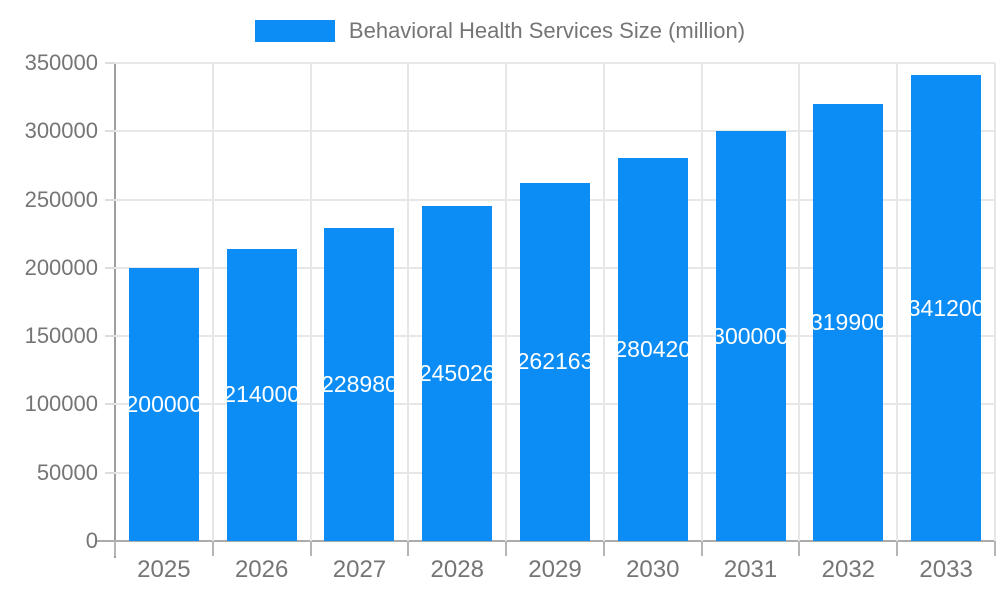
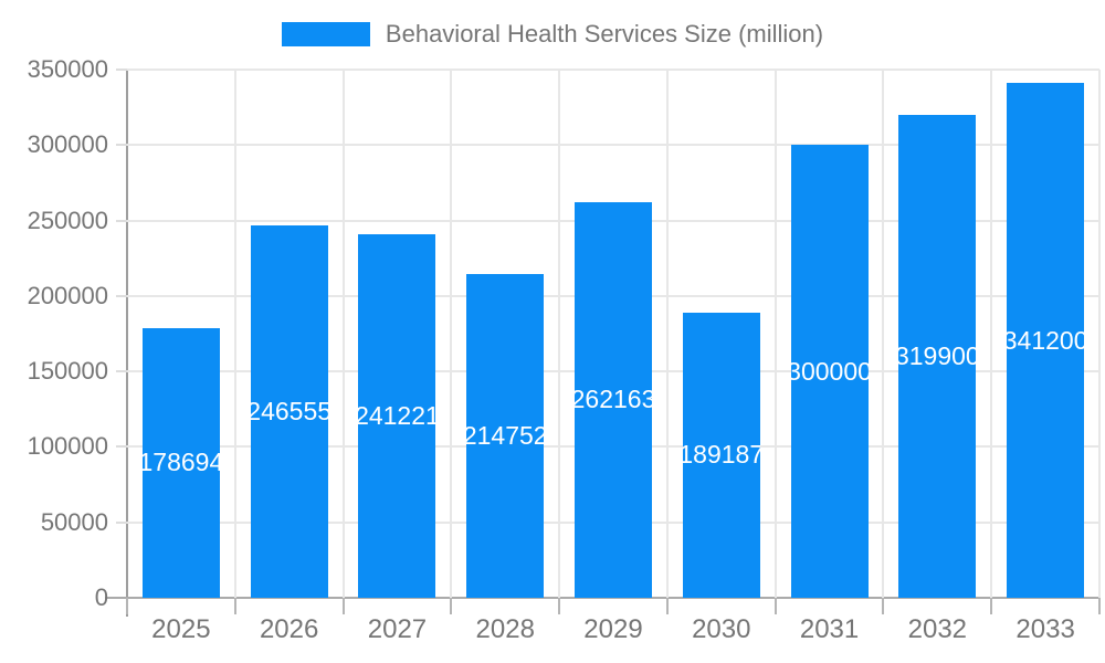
2025: 200000 -> 178694
2026: 214000 -> 246555
2027: 228980 -> 241221
2028: 245026 -> 214752
2030: 280420 -> 189187
